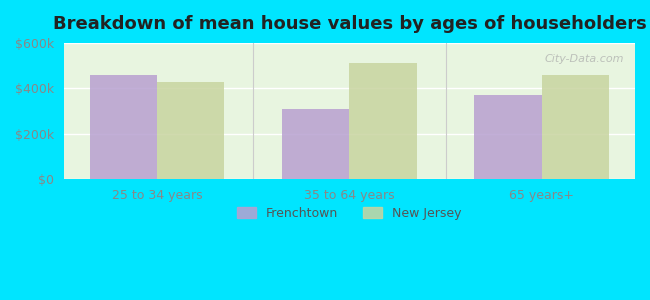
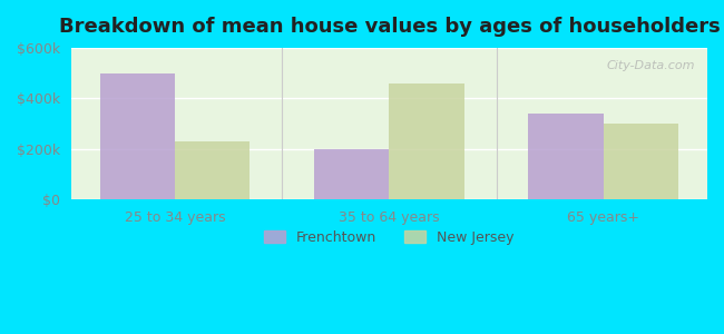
Frenchtown/25 to 34 years: $460k -> $500k
New Jersey/25 to 34 years: $430k -> $230k
Frenchtown/35 to 64 years: $310k -> $200k
New Jersey/35 to 64 years: $510k -> $460k
Frenchtown/65 years+: $370k -> $340k
New Jersey/65 years+: $460k -> $300k
